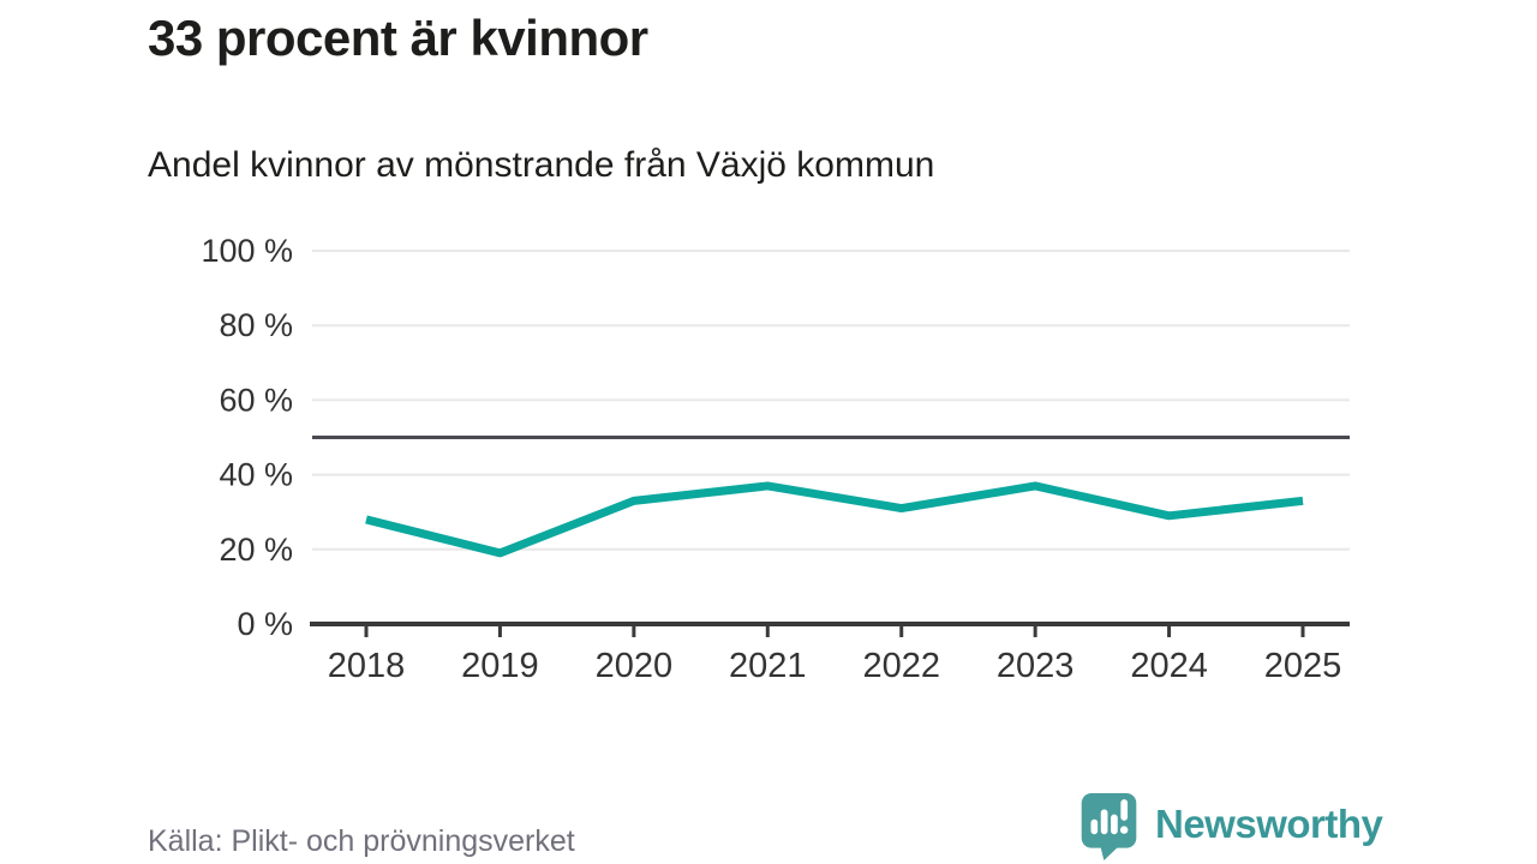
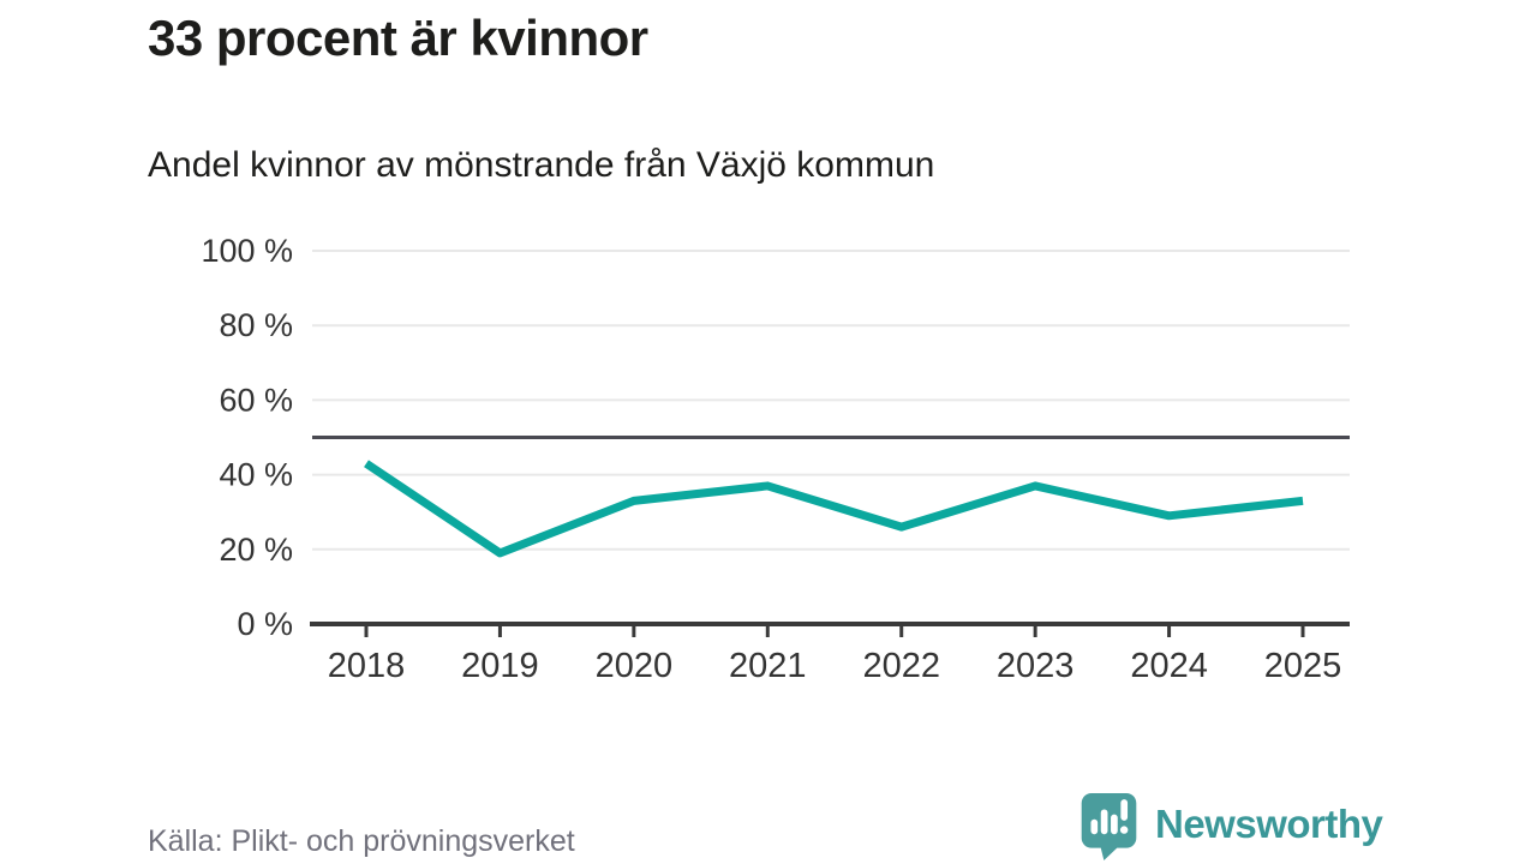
2018: 28% -> 43%
2022: 31% -> 26%
